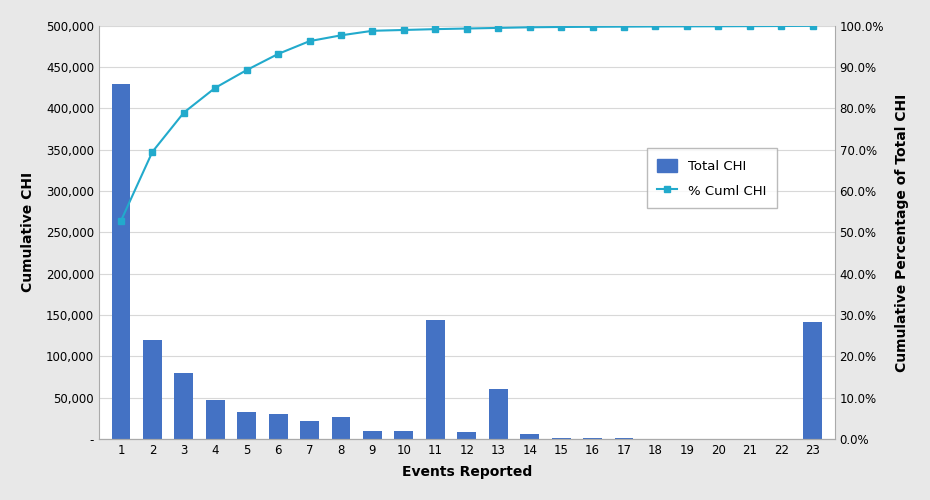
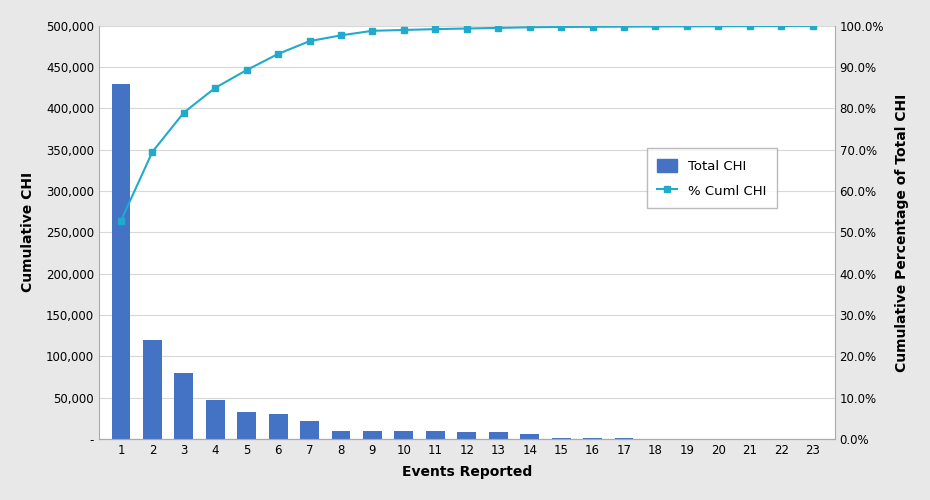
Total CHI/8: 26,000 -> 10,000
Total CHI/11: 144,000 -> 10,000
Total CHI/13: 60,000 -> 8,000
Total CHI/23: 142,000 -> 0
